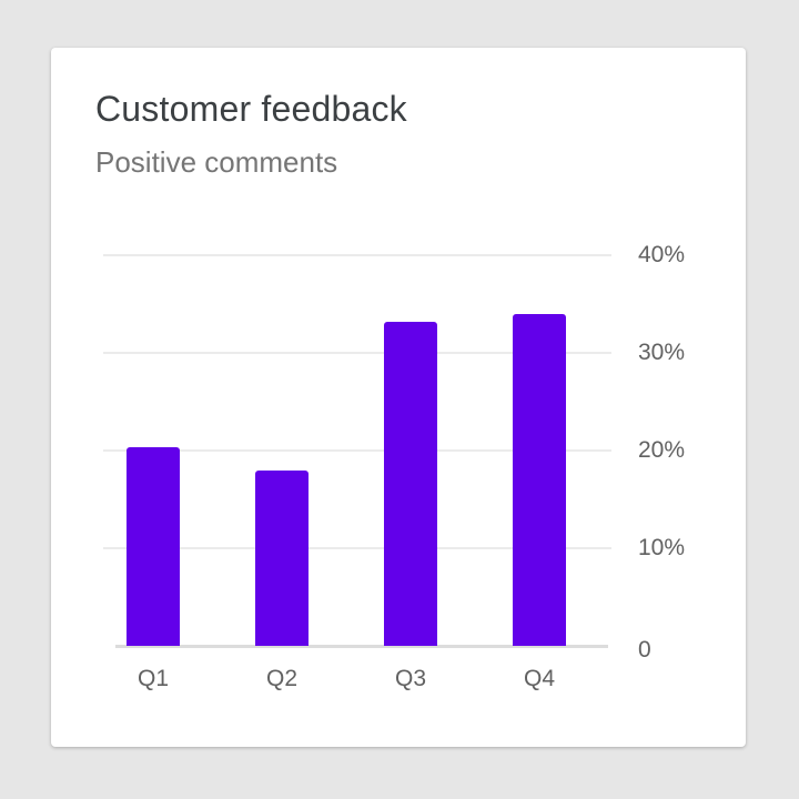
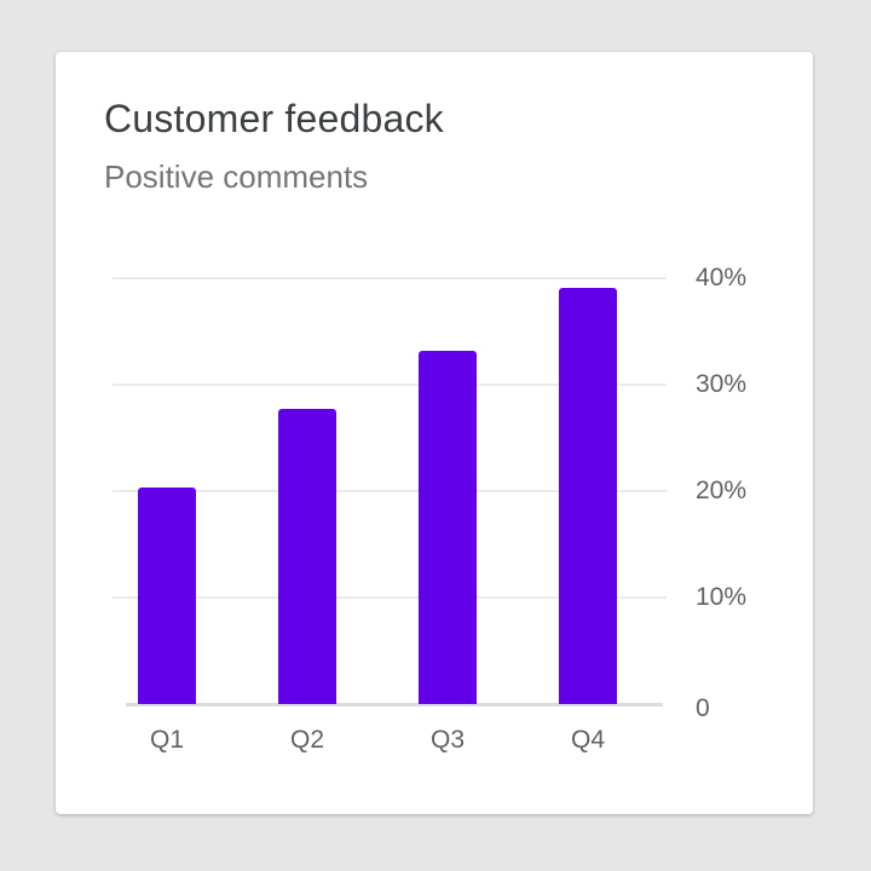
Q2: 18% -> 28%
Q4: 34% -> 39%
